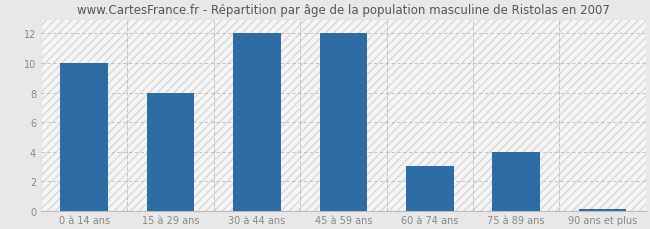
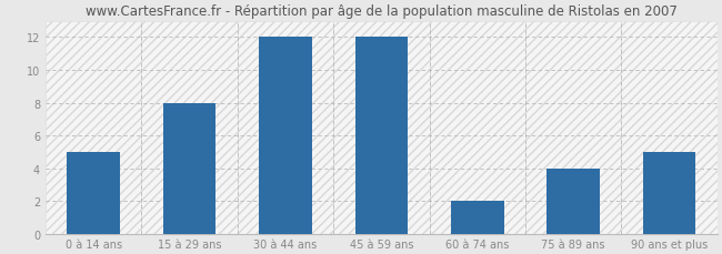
0 à 14 ans: 10.0 -> 5.0
60 à 74 ans: 3.0 -> 2.0
90 ans et plus: 0.1 -> 5.0
